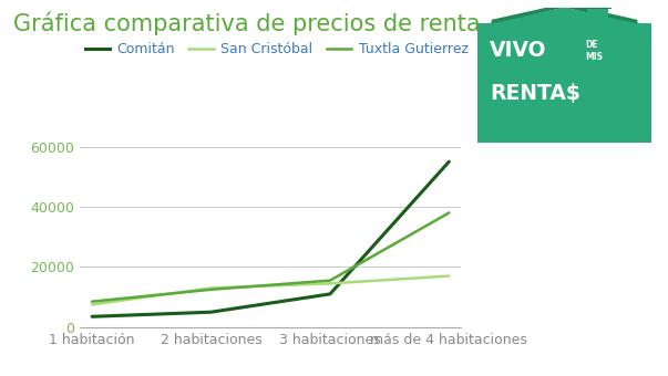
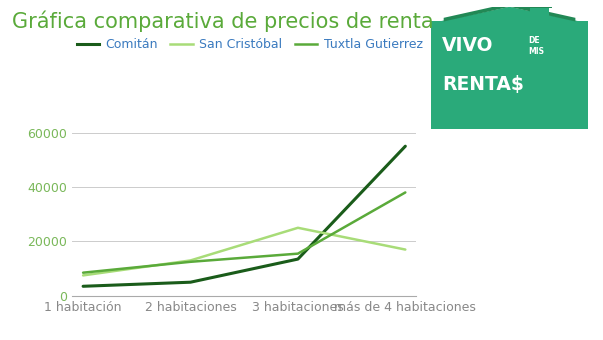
Comitán/3 habitaciones: 11000 -> 13500
San Cristóbal/3 habitaciones: 14500 -> 25000
